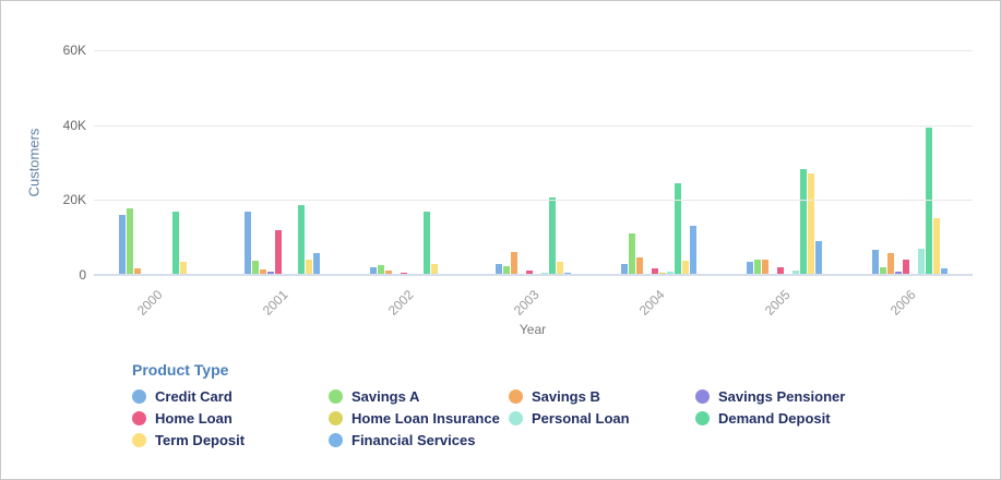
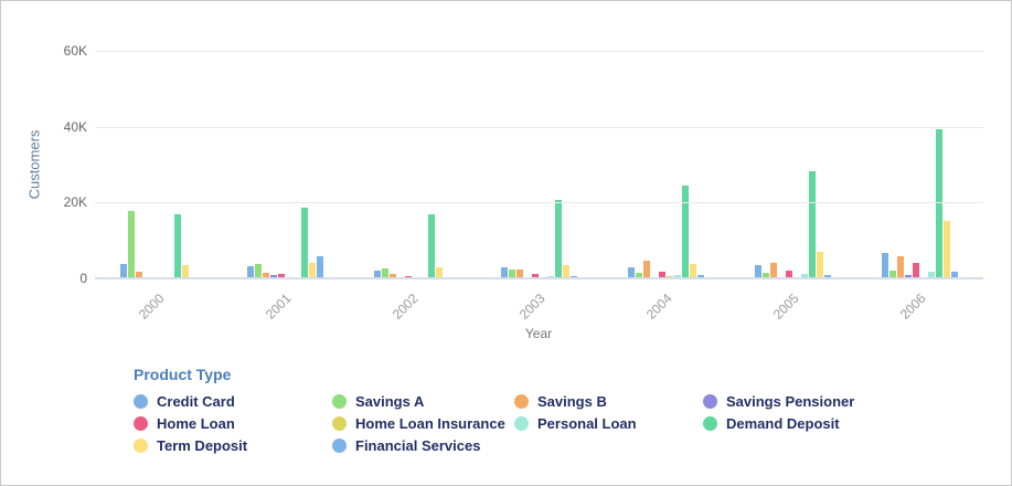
Credit Card/2000: 16K -> 4K
Credit Card/2001: 17K -> 3K
Home Loan/2001: 12K -> 1K
Savings B/2003: 6K -> 2K
Savings A/2004: 11K -> 2K
Financial Services/2004: 13K -> 1K
Savings A/2005: 4K -> 2K
Term Deposit/2005: 27K -> 7K
Financial Services/2005: 9K -> 1K
Personal Loan/2006: 7K -> 2K
